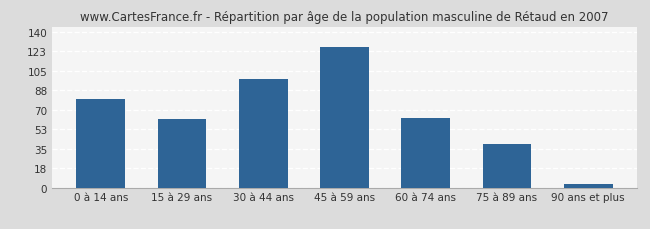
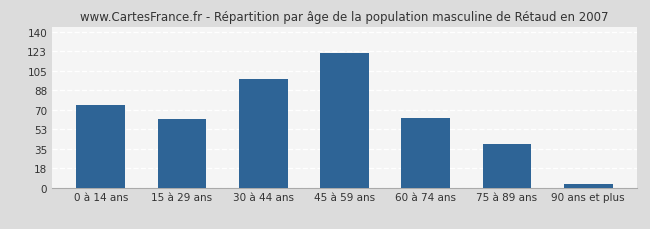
0 à 14 ans: 80 -> 74
45 à 59 ans: 127 -> 121
